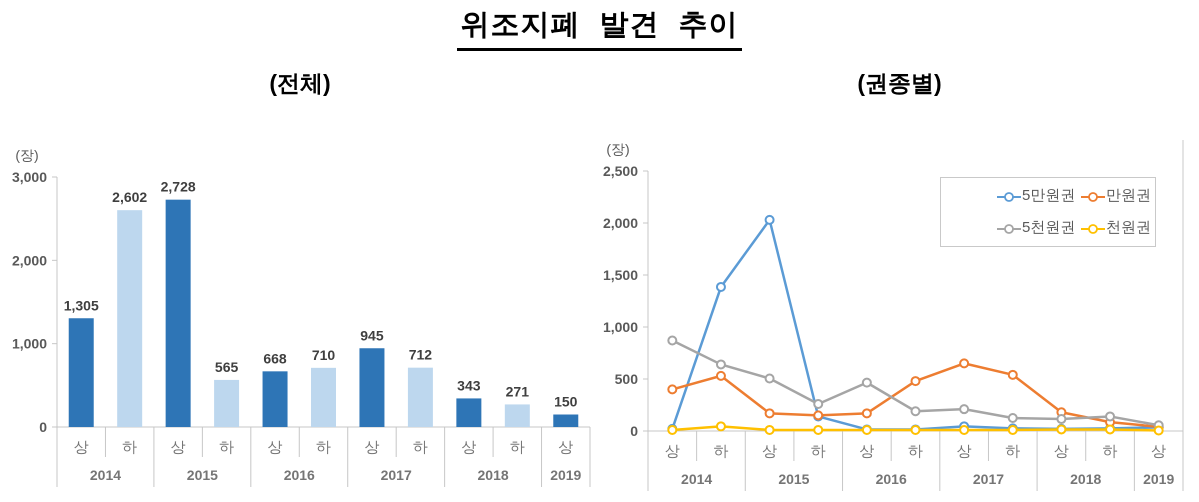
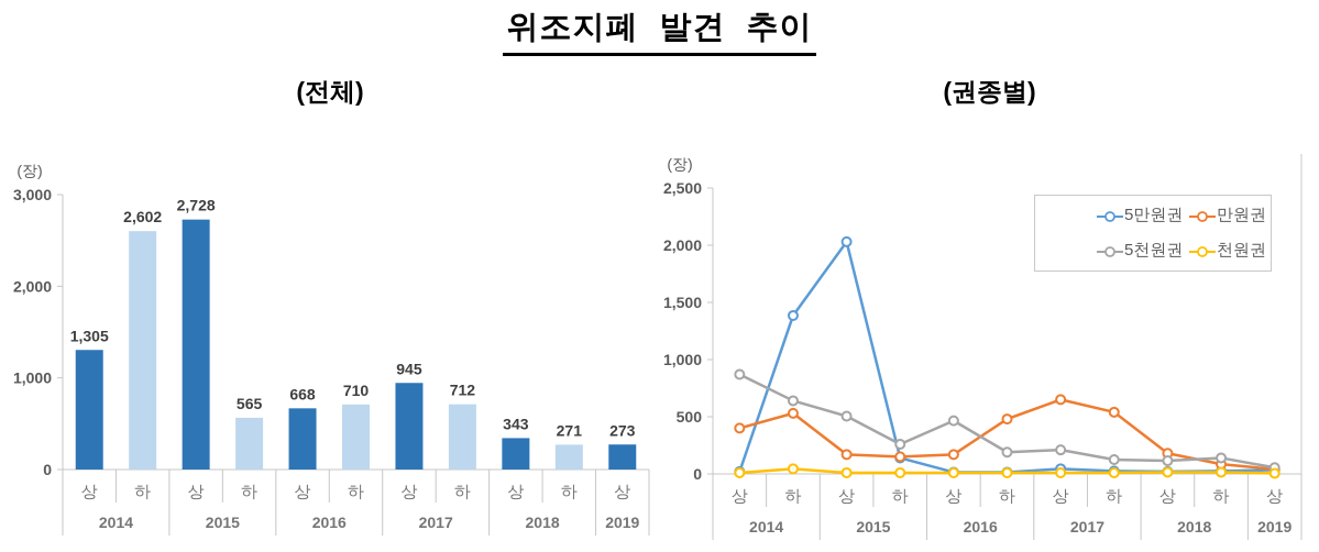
(전체)/2019 상: 150 -> 273
